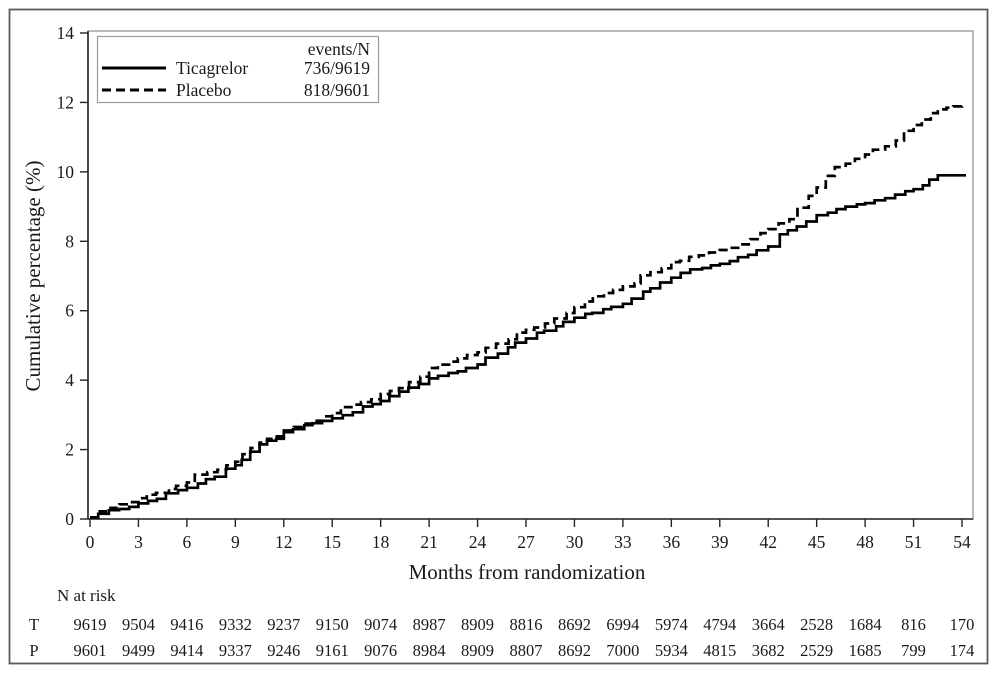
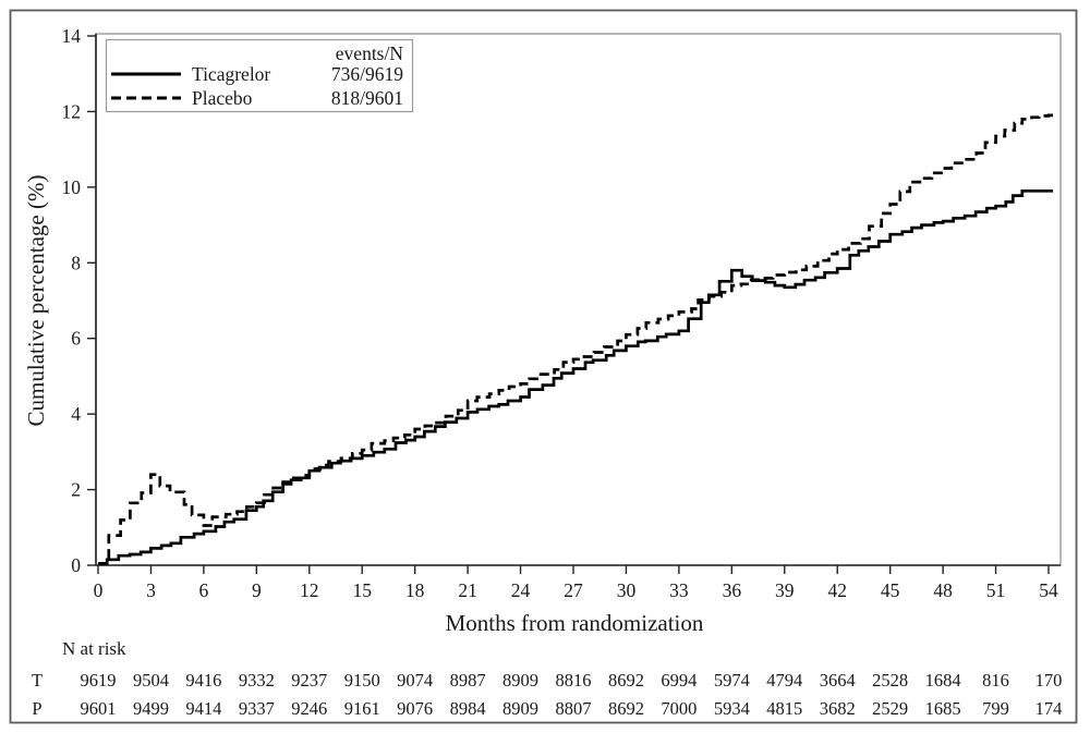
Placebo/3: 0.6 -> 2.4
Ticagrelor/36: 7.0 -> 7.8
